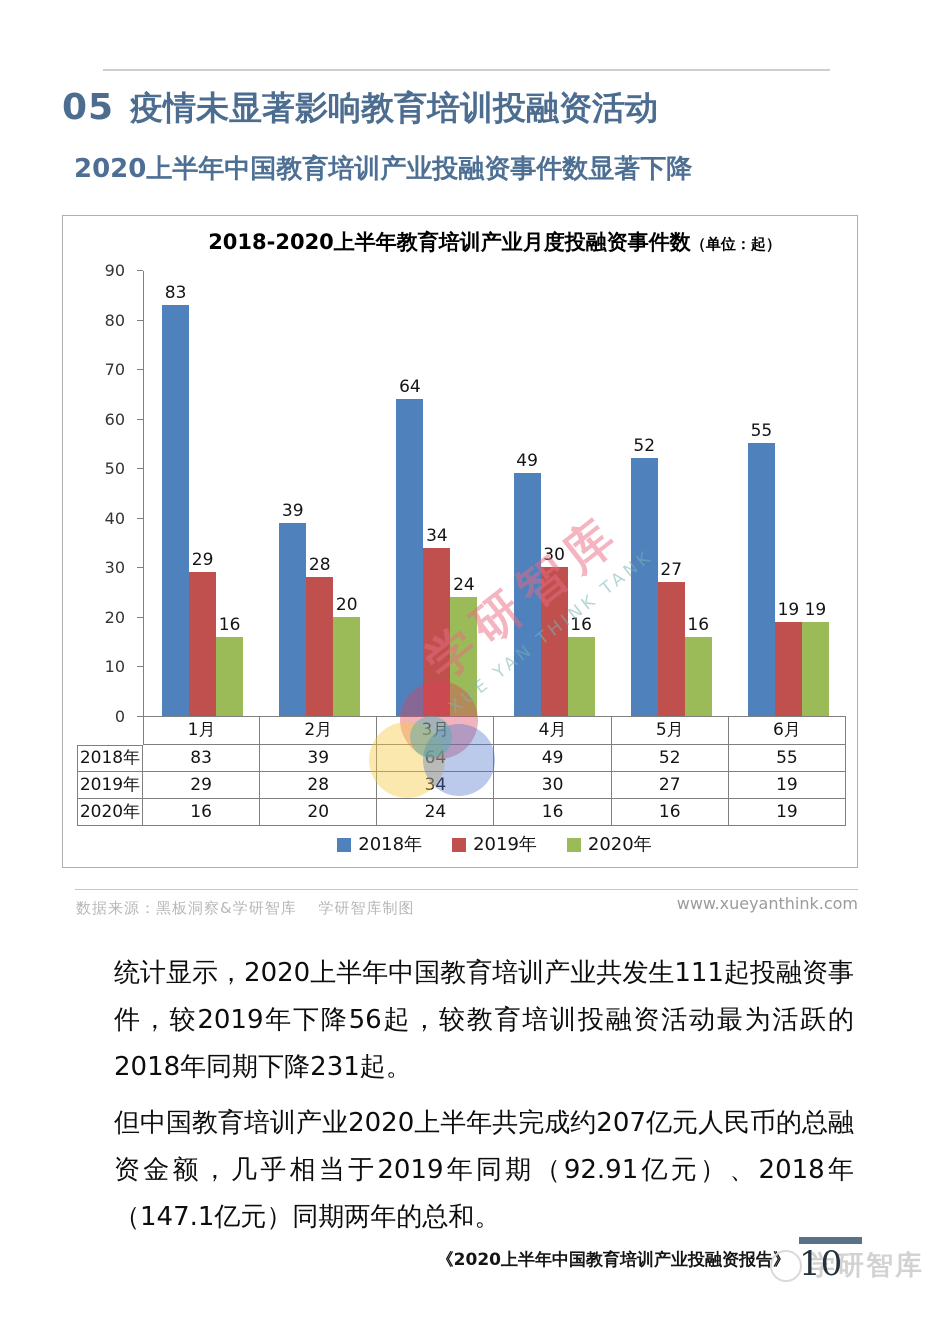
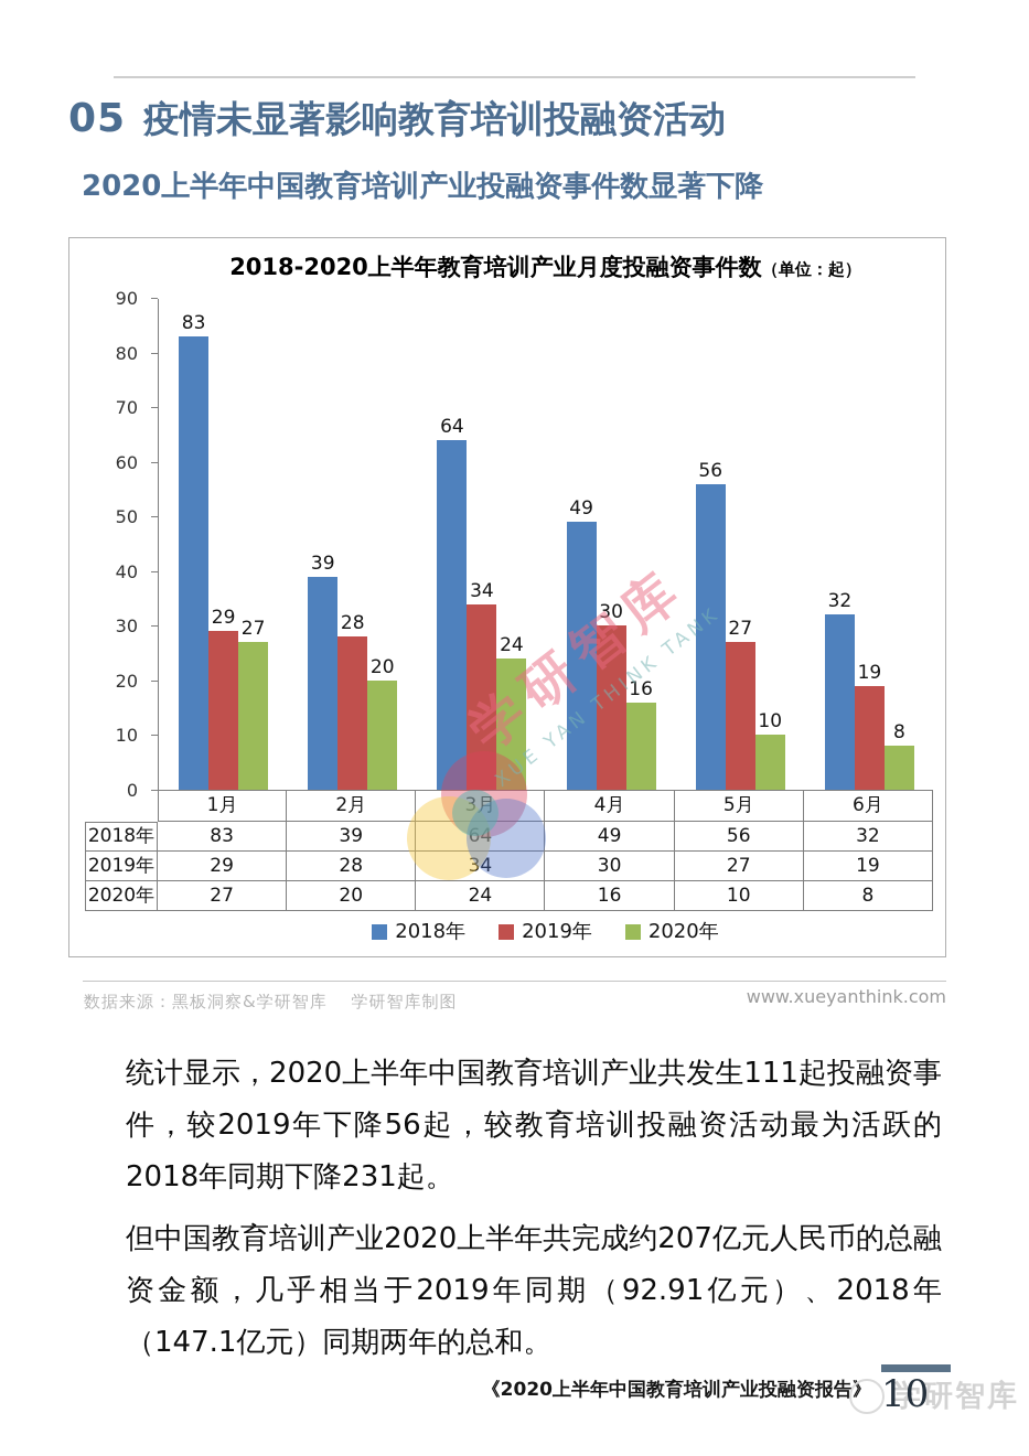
2020年/1月: 16 -> 27
2018年/5月: 52 -> 56
2020年/5月: 16 -> 10
2018年/6月: 55 -> 32
2020年/6月: 19 -> 8
